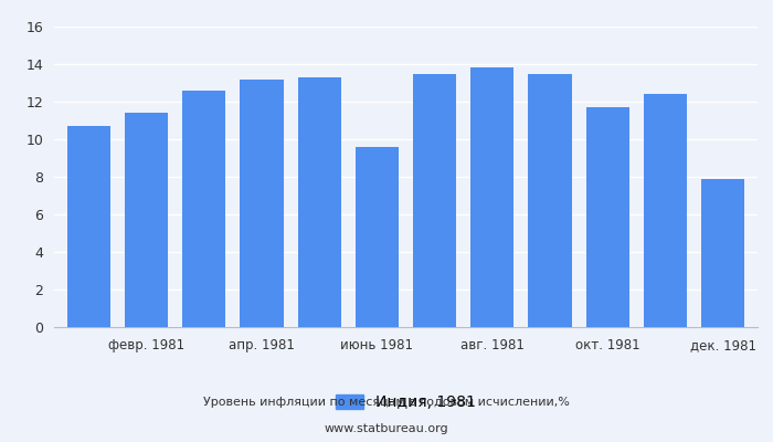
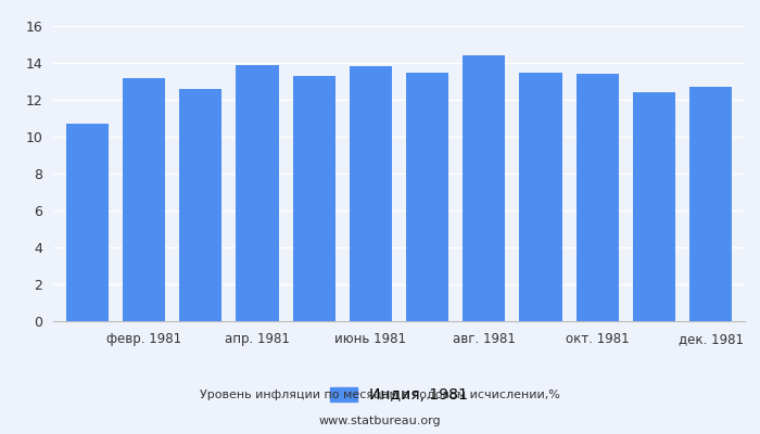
февр. 1981: 11.4 -> 13.2
апр. 1981: 13.2 -> 13.9
июнь 1981: 9.6 -> 13.8
авг. 1981: 13.8 -> 14.4
окт. 1981: 11.7 -> 13.4
дек. 1981: 7.9 -> 12.7
